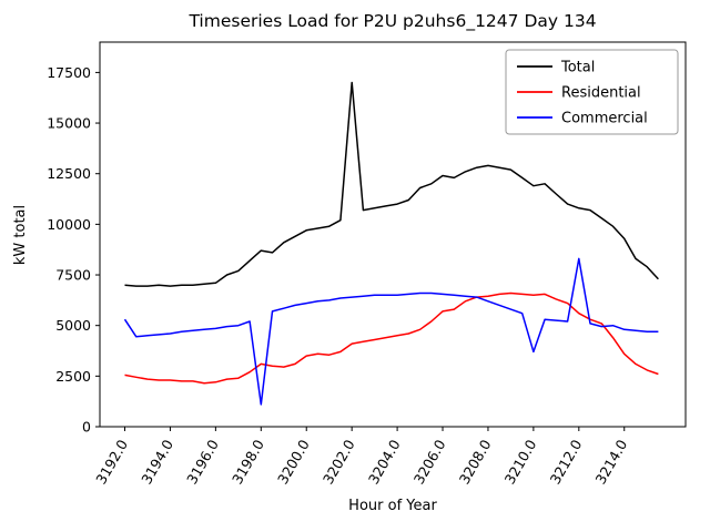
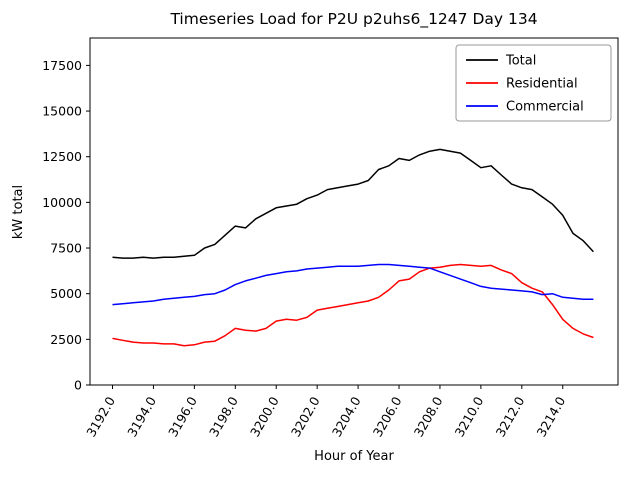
Commercial/3192.0: 5300 -> 4400
Commercial/3198.0: 1100 -> 5500
Total/3202.0: 17000 -> 10400
Commercial/3210.0: 3700 -> 5400
Commercial/3212.0: 8300 -> 5200
